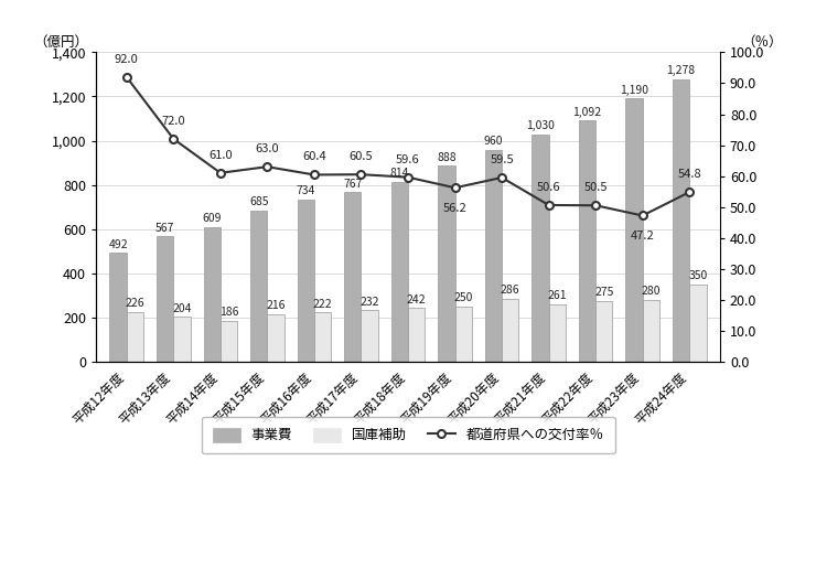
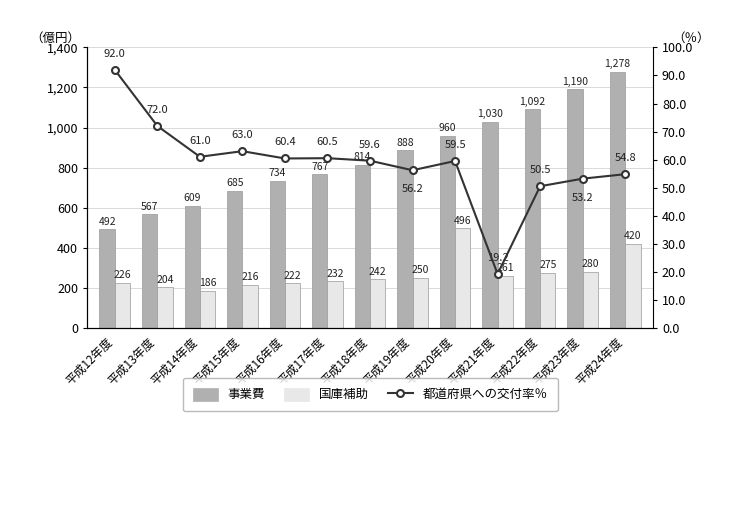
国庫補助/平成20年度: 286 -> 496
都道府県への交付率％/平成21年度: 50.6 -> 19.2
都道府県への交付率％/平成23年度: 47.2 -> 53.2
国庫補助/平成24年度: 350 -> 420
